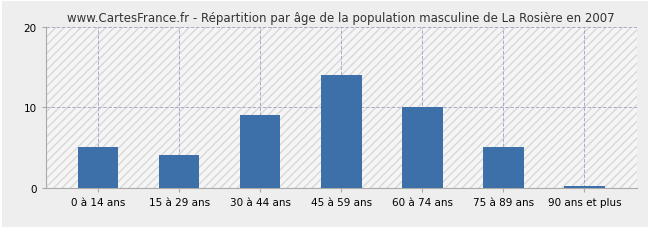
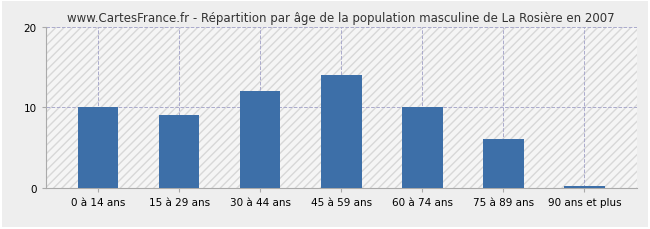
0 à 14 ans: 5.0 -> 10.0
15 à 29 ans: 4.0 -> 9.0
30 à 44 ans: 9.0 -> 12.0
75 à 89 ans: 5.0 -> 6.0
